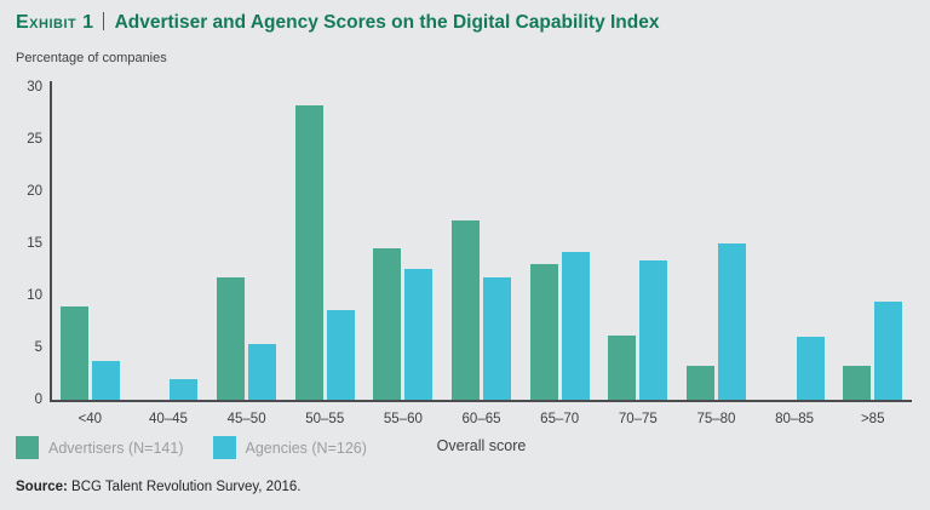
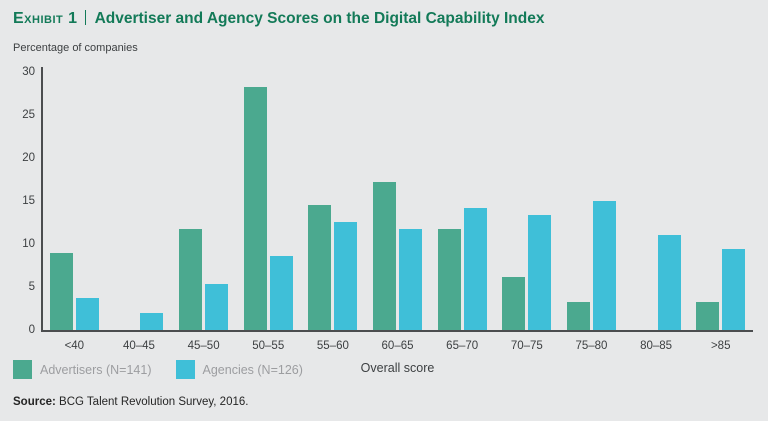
Advertisers (N=141)/65–70: 13 -> 12
Agencies (N=126)/80–85: 6 -> 11
